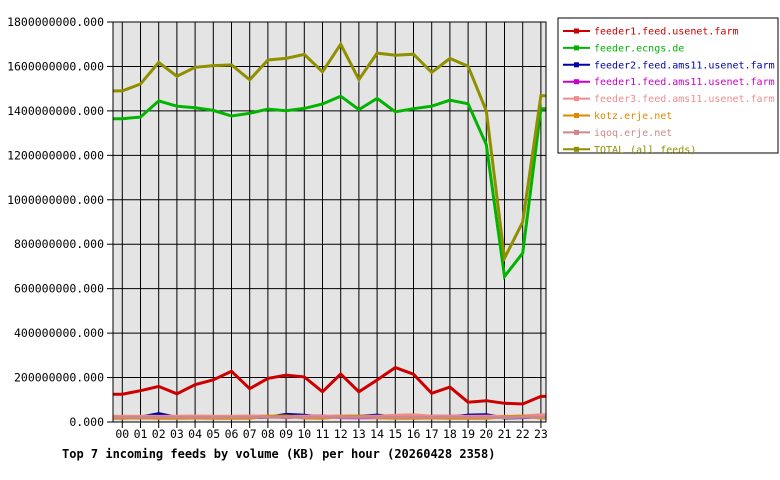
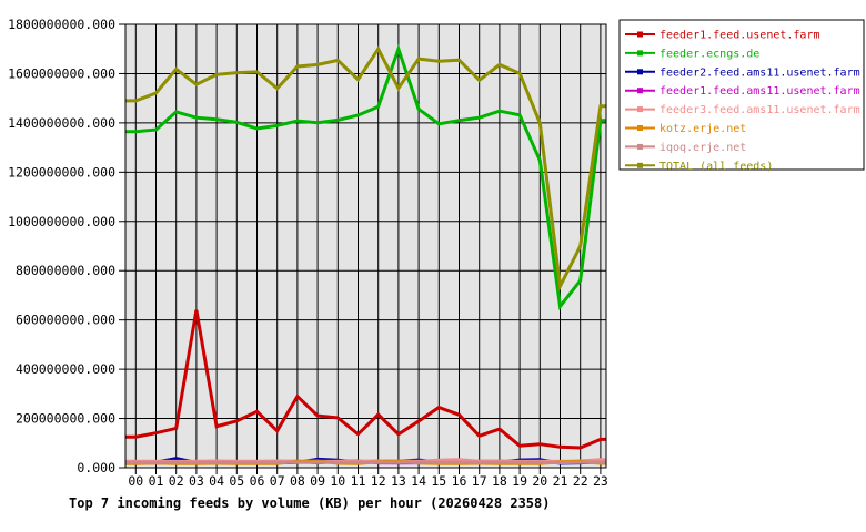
feeder1.feed.usenet.farm/03: 130000000 -> 640000000
feeder1.feed.usenet.farm/08: 200000000 -> 290000000
feeder.ecngs.de/13: 1410000000 -> 1700000000
